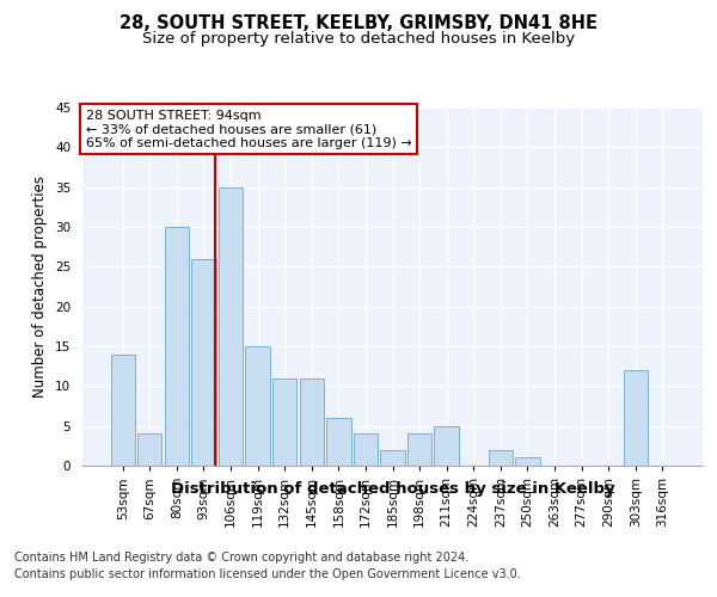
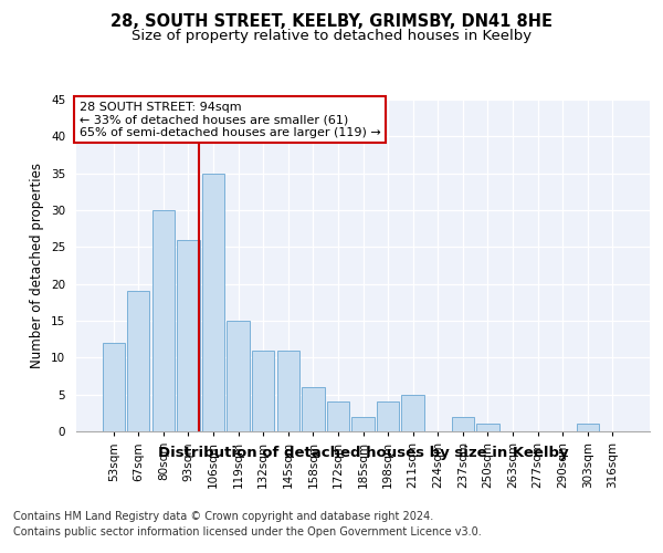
53sqm: 14 -> 12
67sqm: 4 -> 19
303sqm: 12 -> 1
